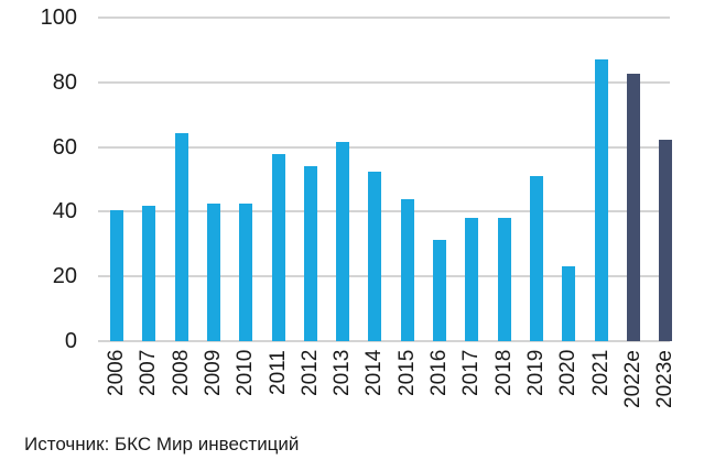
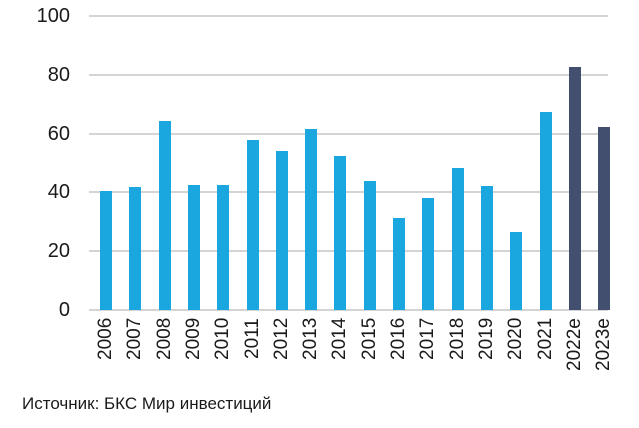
2018: 38 -> 48
2019: 51 -> 42
2020: 23 -> 26
2021: 87 -> 67
